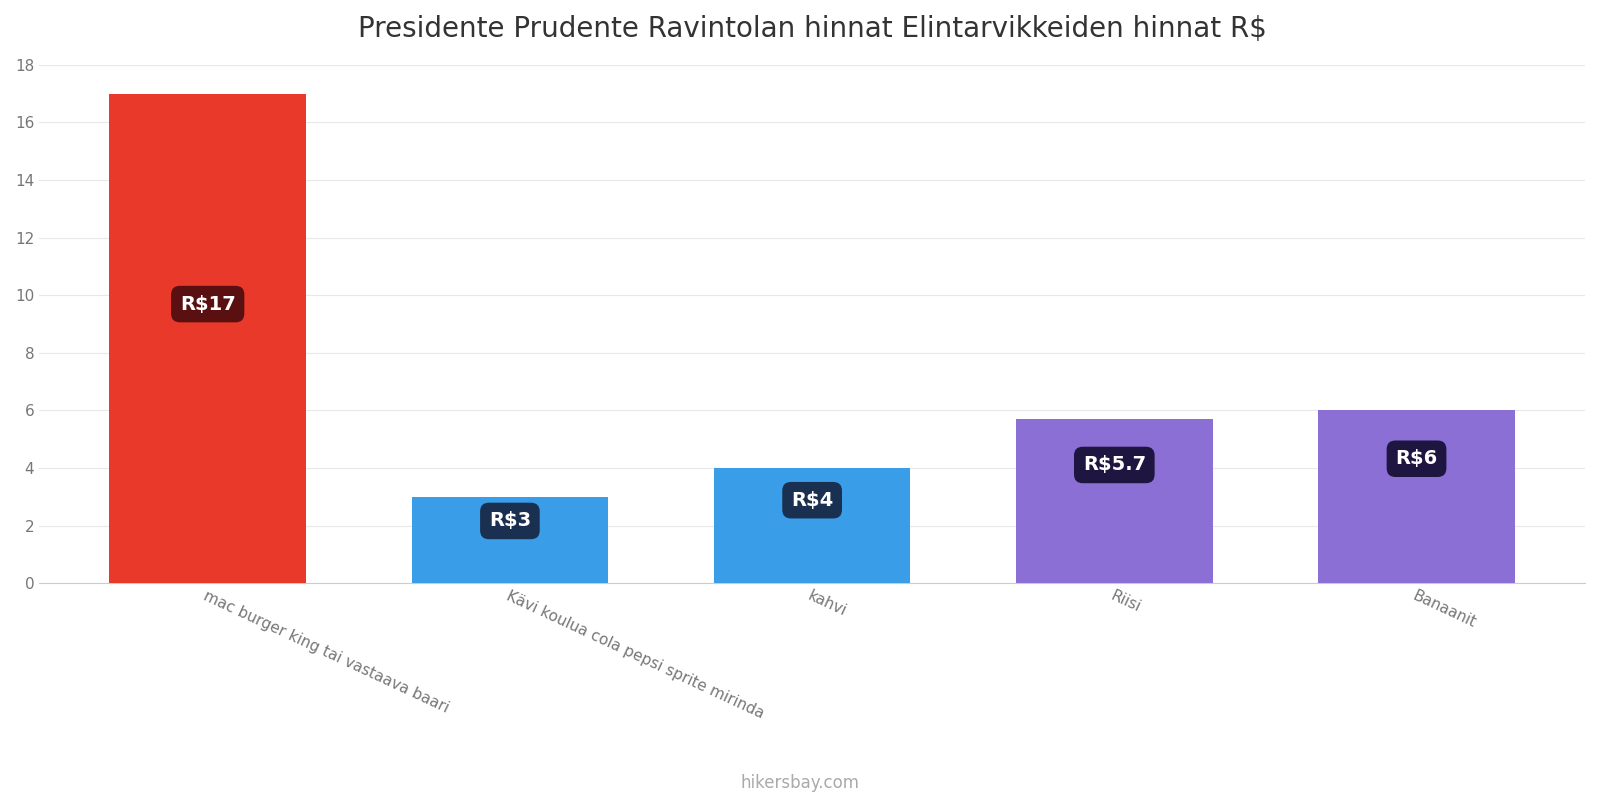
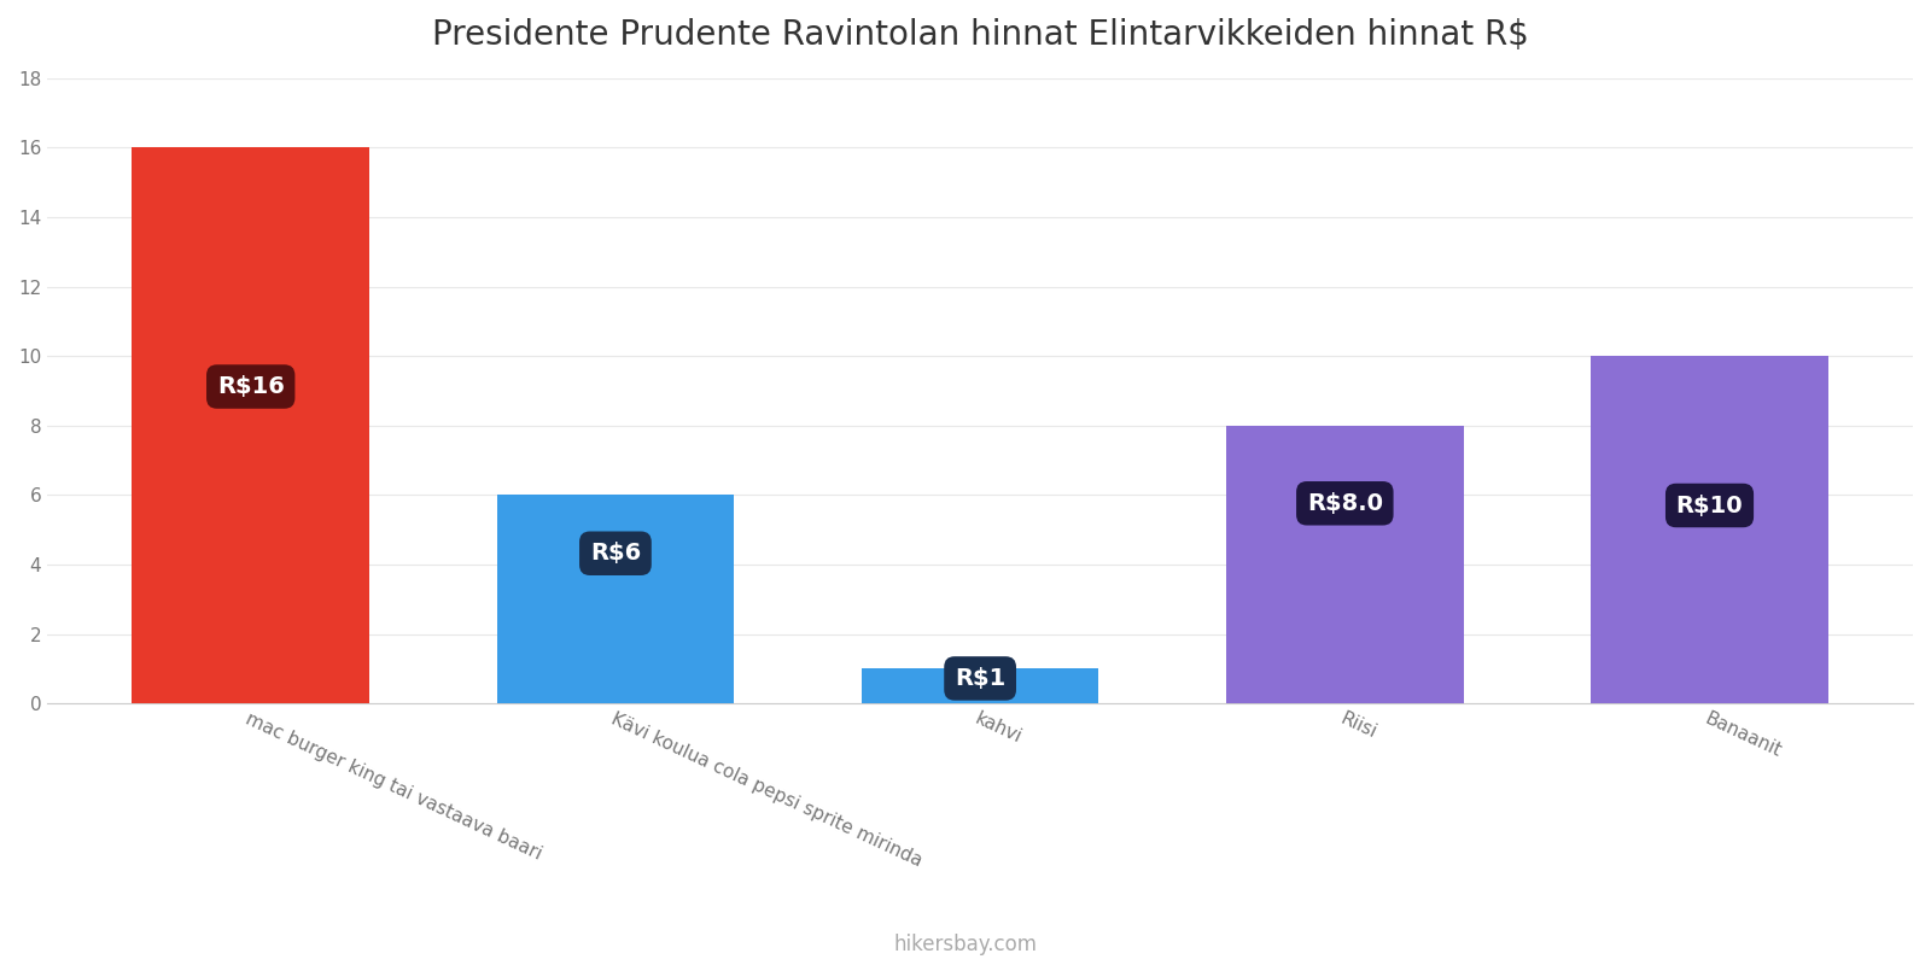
mac burger king tai vastaava baari: R$17 -> R$16
Kävi koulua cola pepsi sprite mirinda: R$3 -> R$6
kahvi: R$4 -> R$1
Riisi: R$5.7 -> R$8.0
Banaanit: R$6 -> R$10
